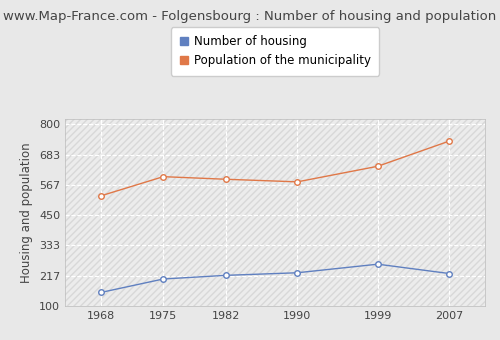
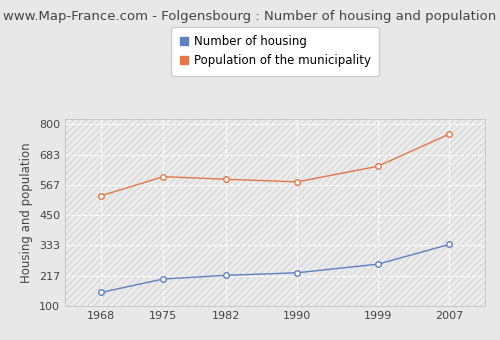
Number of housing/2007: 225 -> 337
Population of the municipality/2007: 735 -> 762
